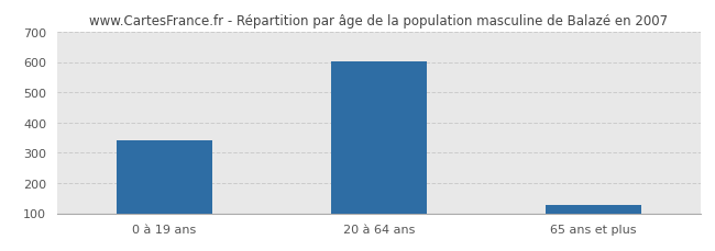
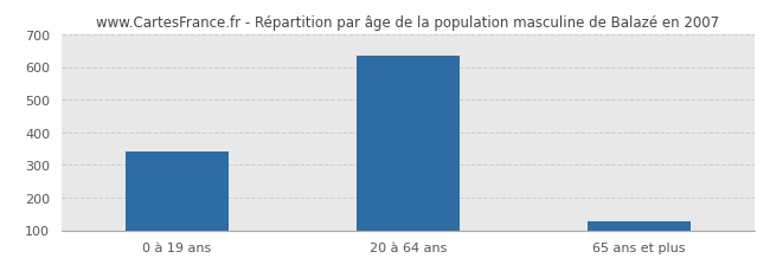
20 à 64 ans: 603 -> 635
